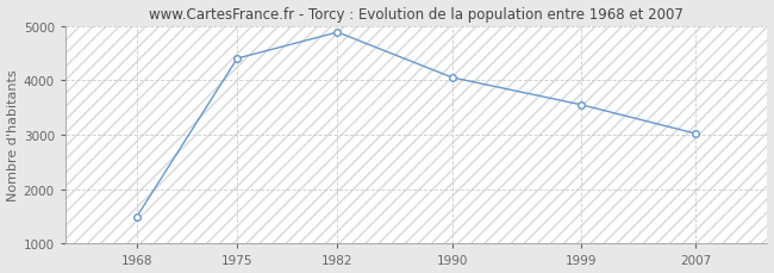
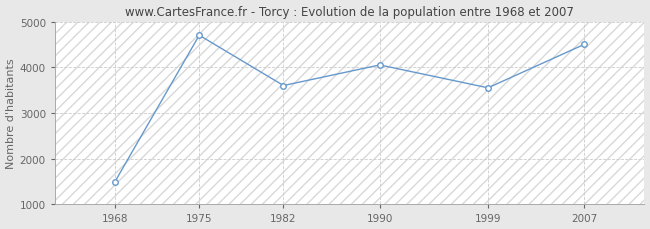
1975: 4400 -> 4700
1982: 4880 -> 3600
2007: 3020 -> 4500
